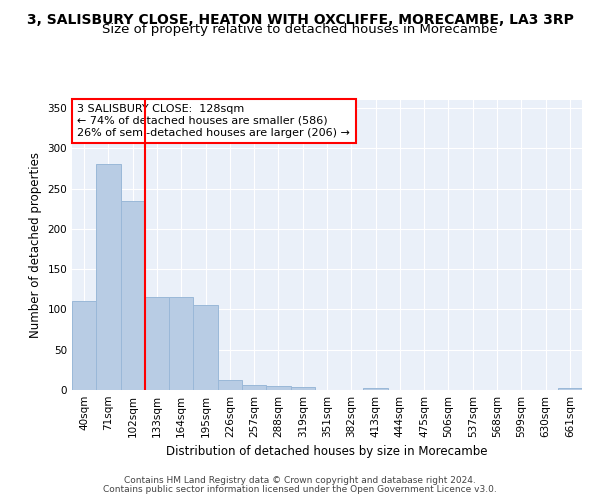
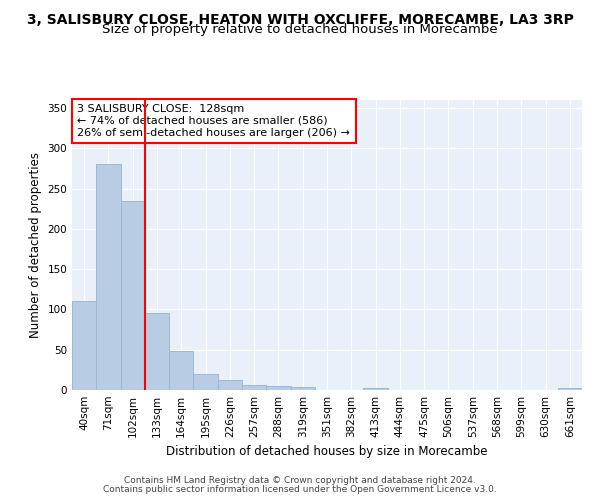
133sqm: 116 -> 95
164sqm: 116 -> 49
195sqm: 106 -> 20
